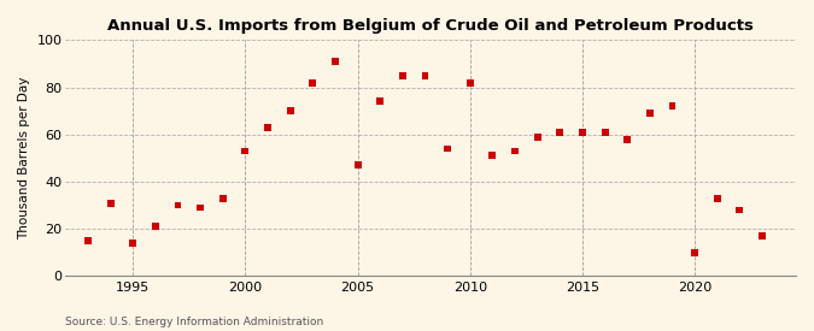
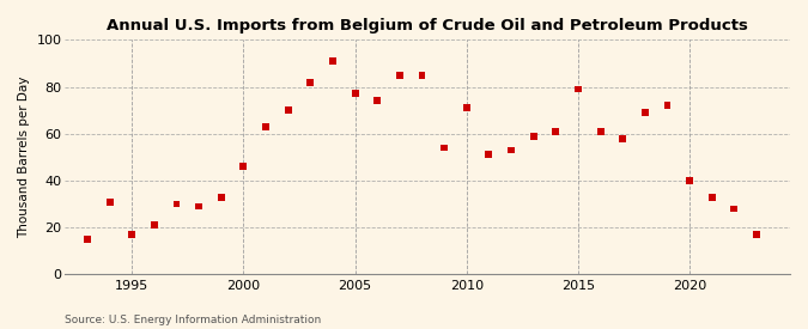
1995: 14 -> 17
2000: 53 -> 46
2005: 47 -> 77
2010: 82 -> 71
2015: 61 -> 79
2020: 10 -> 40
